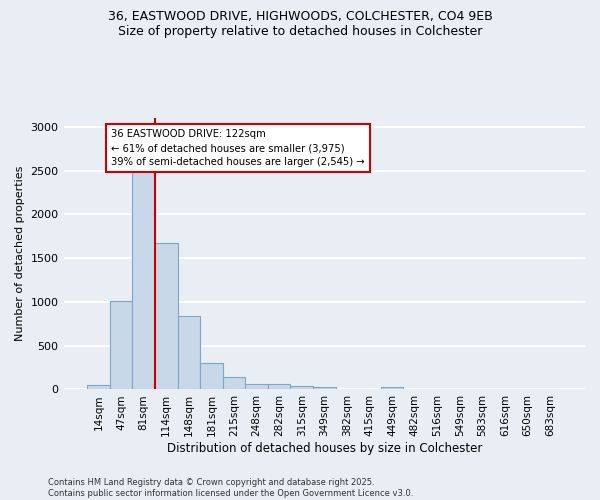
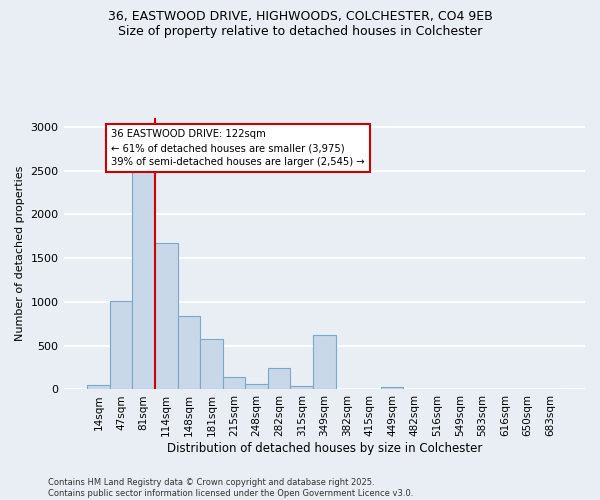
181sqm: 300 -> 580
282sqm: 60 -> 240
349sqm: 20 -> 620
